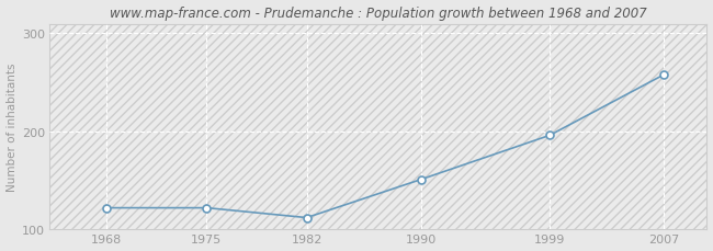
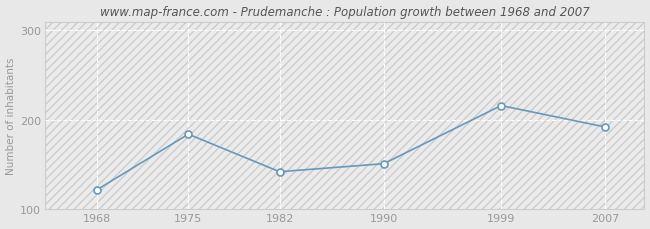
1975: 122 -> 184
1982: 112 -> 142
1999: 196 -> 216
2007: 258 -> 192
